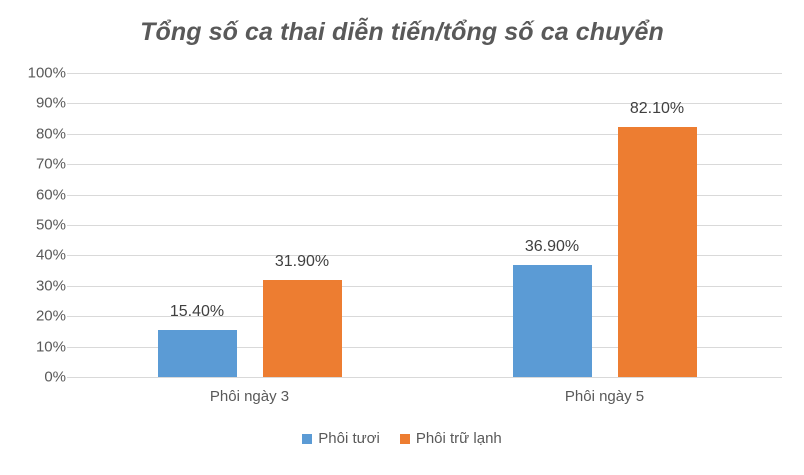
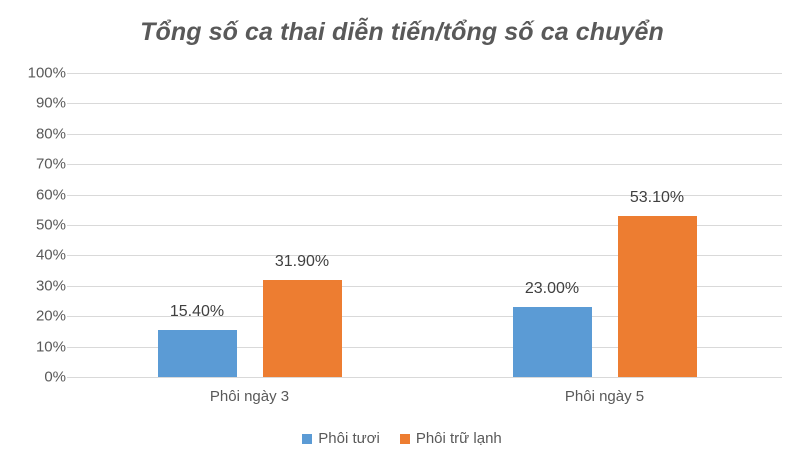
Phôi tươi/Phôi ngày 5: 36.90% -> 23.00%
Phôi trữ lạnh/Phôi ngày 5: 82.10% -> 53.10%
